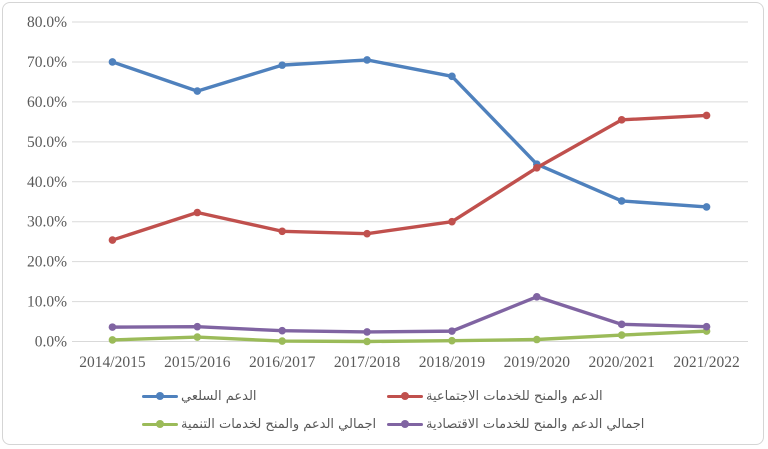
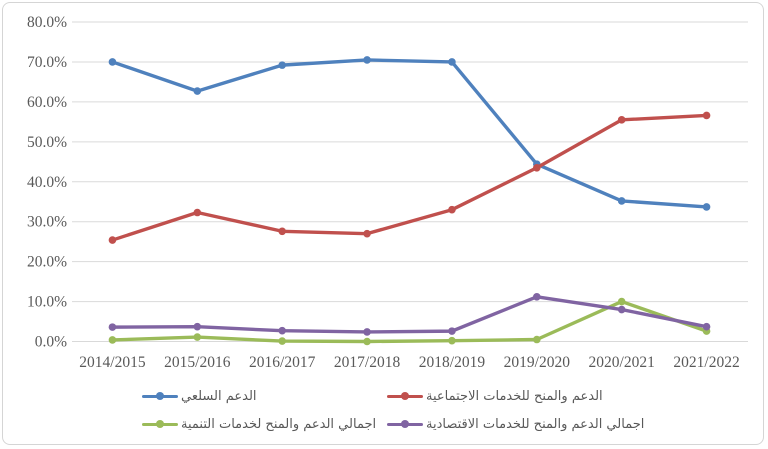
الدعم السلعي/2018/2019: 66% -> 70%
الدعم والمنح للخدمات الاجتماعية/2018/2019: 30% -> 33%
اجمالي الدعم والمنح لخدمات التنمية/2020/2021: 2% -> 10%
اجمالي الدعم والمنح للخدمات الاقتصادية/2020/2021: 4% -> 8%
